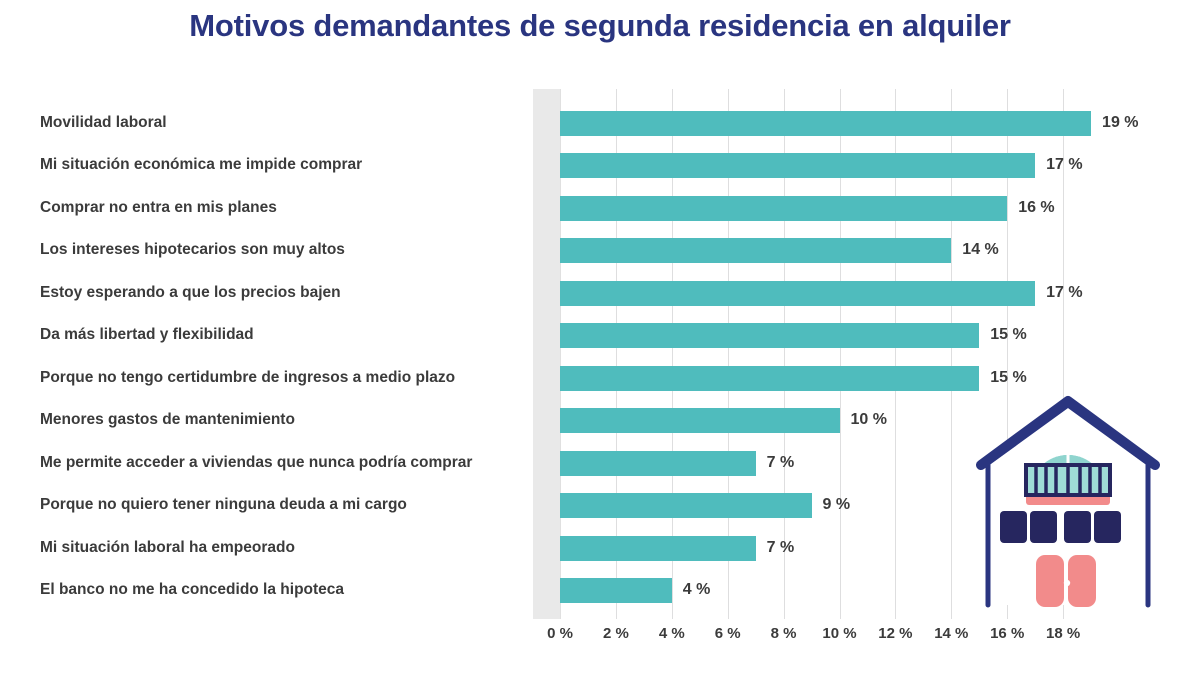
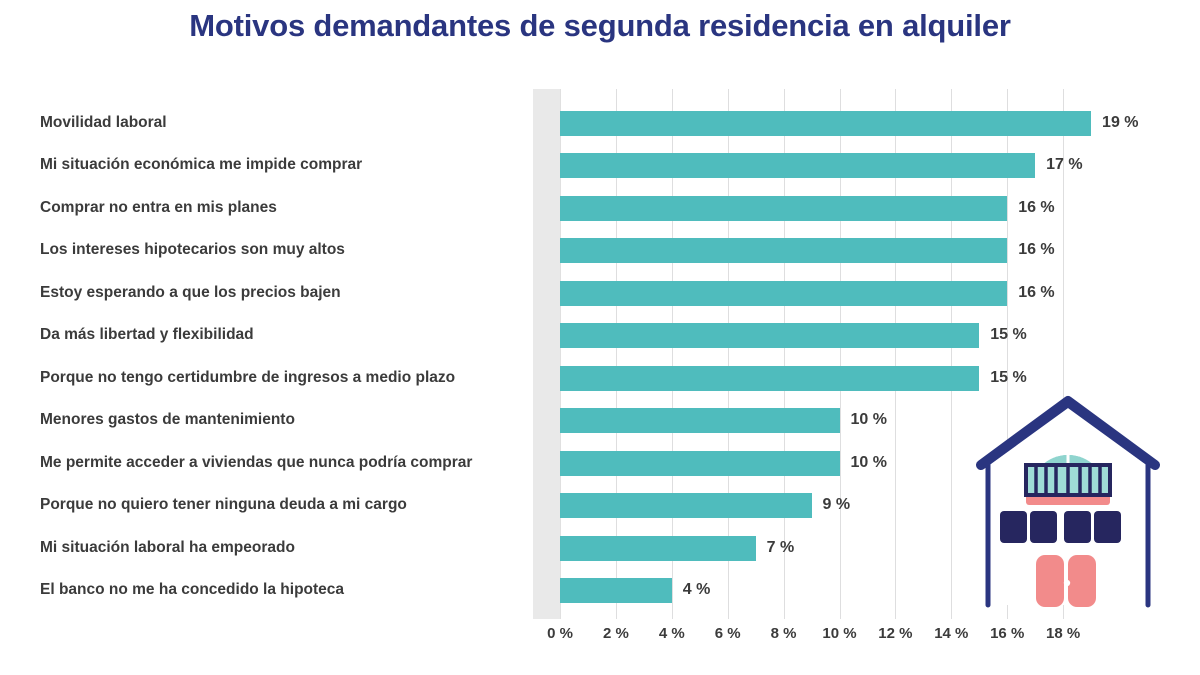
Los intereses hipotecarios son muy altos: 14 -> 16
Estoy esperando a que los precios bajen: 17 -> 16
Me permite acceder a viviendas que nunca podría comprar: 7 -> 10
